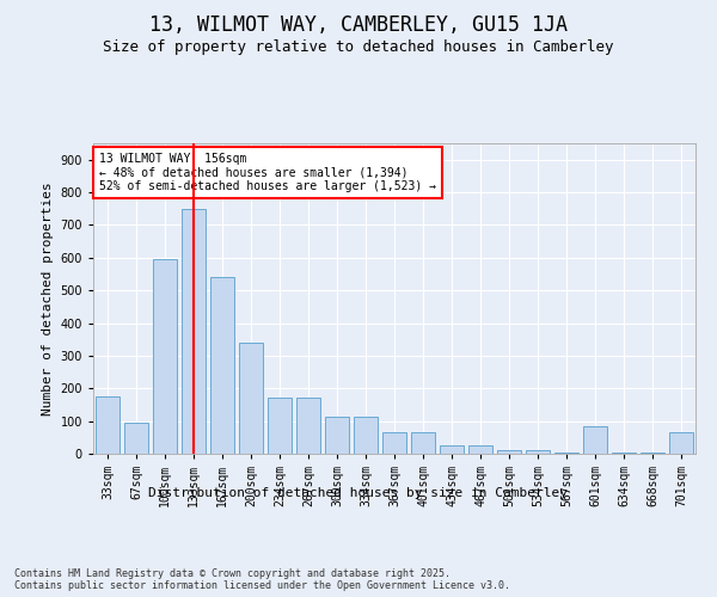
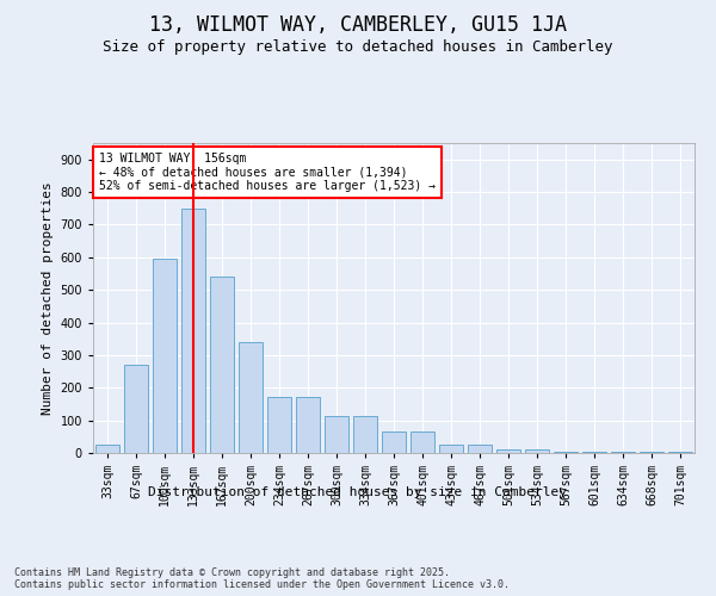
33sqm: 175 -> 27
67sqm: 95 -> 270
601sqm: 85 -> 5
701sqm: 65 -> 5
